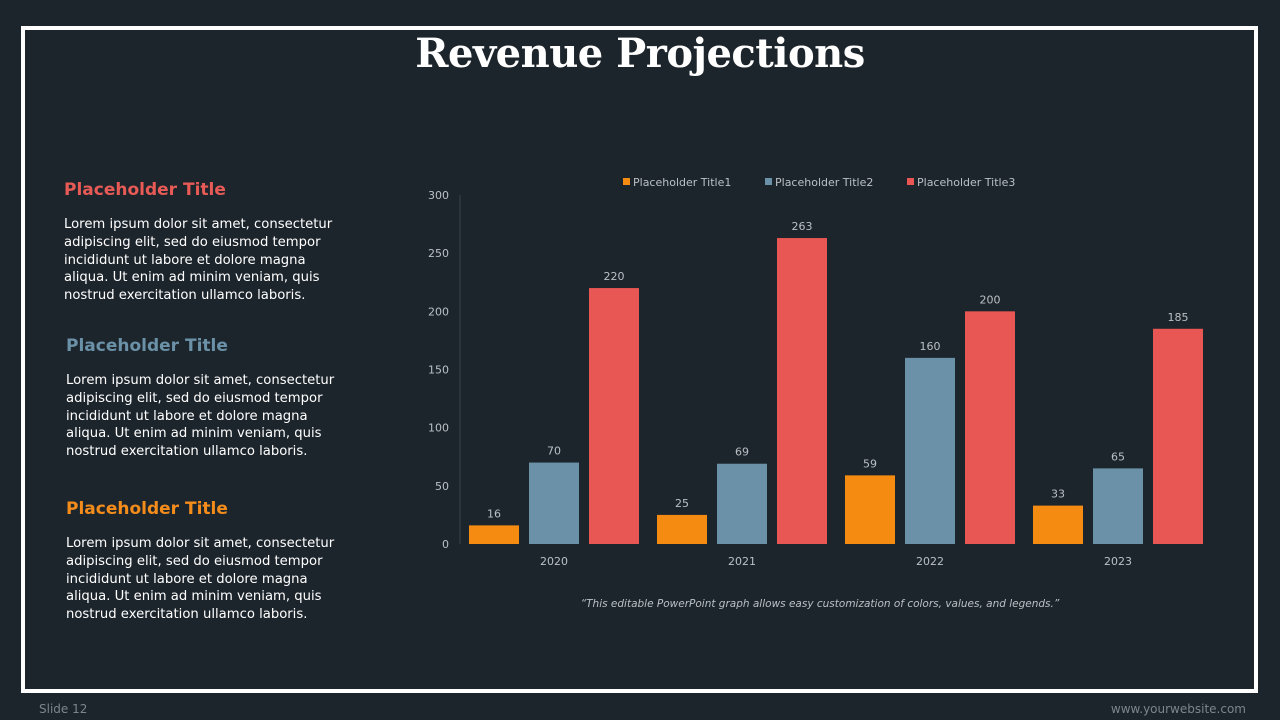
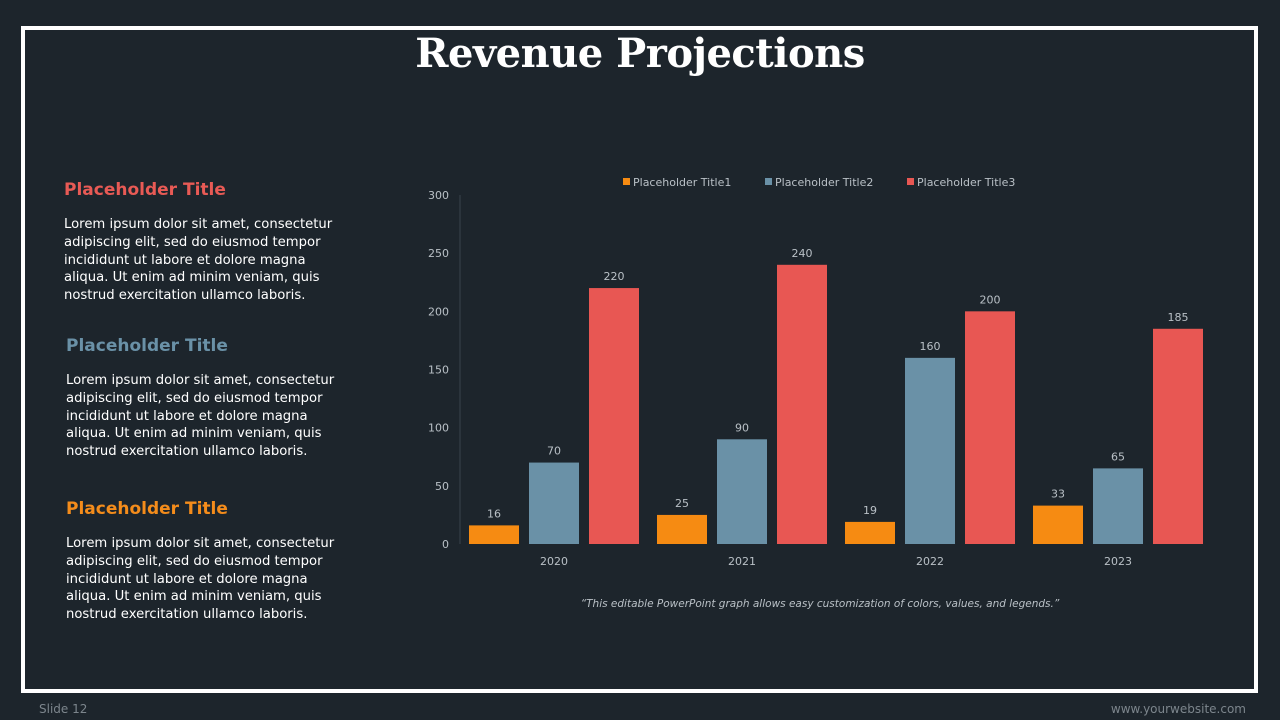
Placeholder Title2/2021: 69 -> 90
Placeholder Title3/2021: 263 -> 240
Placeholder Title1/2022: 59 -> 19
